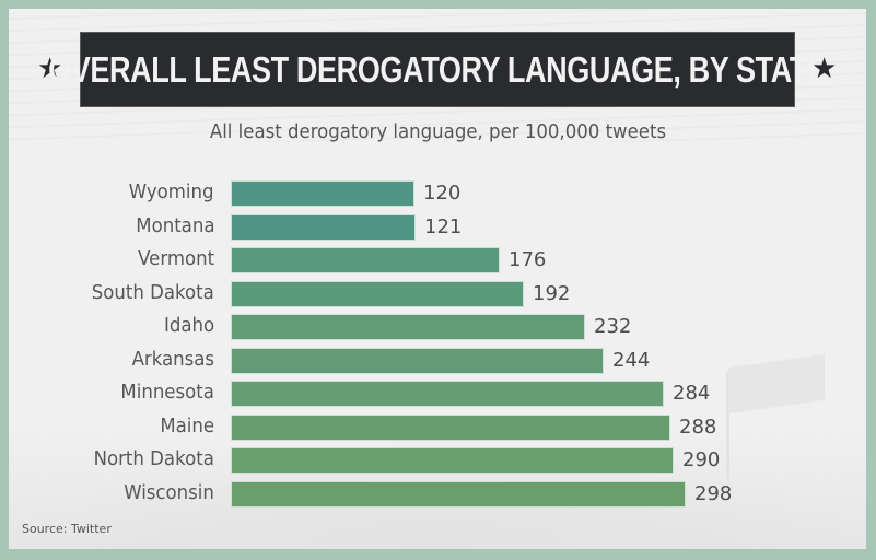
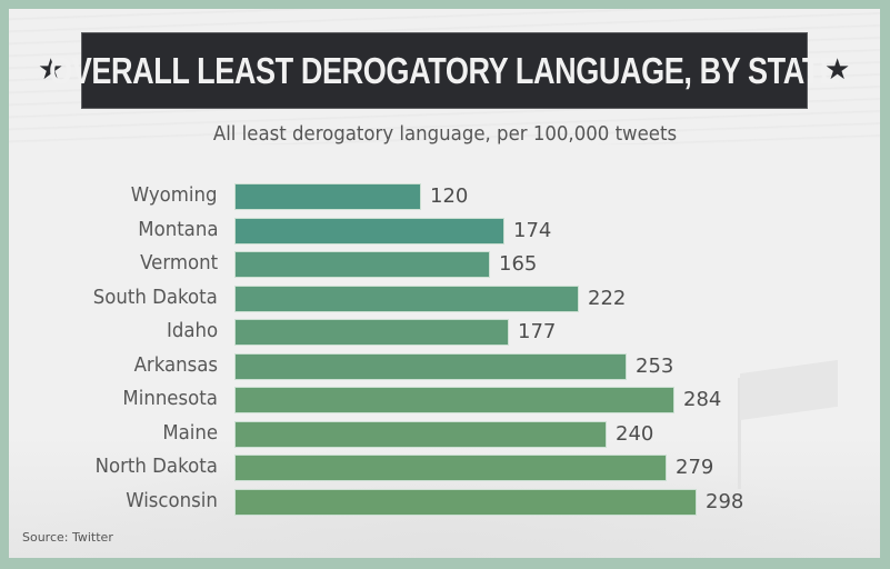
Montana: 121 -> 174
Vermont: 176 -> 165
South Dakota: 192 -> 222
Idaho: 232 -> 177
Arkansas: 244 -> 253
Maine: 288 -> 240
North Dakota: 290 -> 279
